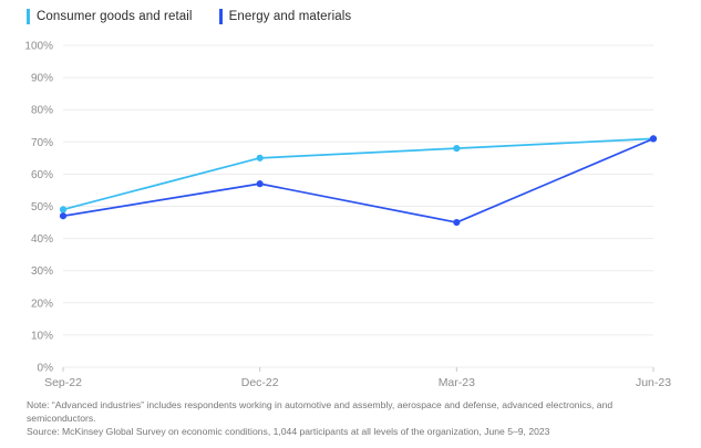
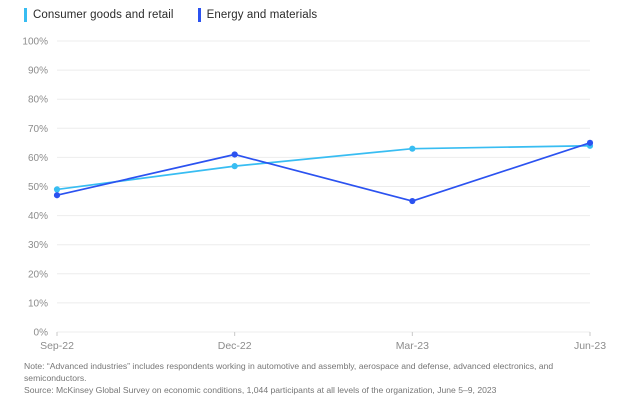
Consumer goods and retail/Dec-22: 65% -> 57%
Energy and materials/Dec-22: 57% -> 61%
Consumer goods and retail/Mar-23: 68% -> 63%
Consumer goods and retail/Jun-23: 71% -> 64%
Energy and materials/Jun-23: 71% -> 65%
